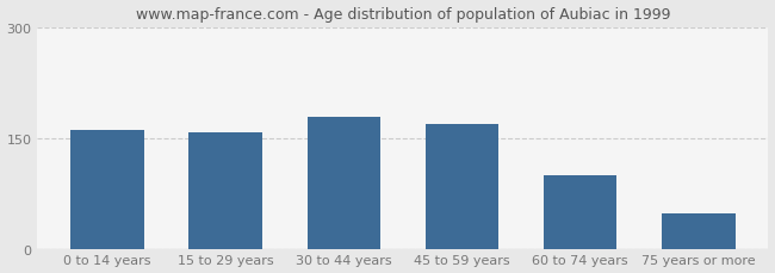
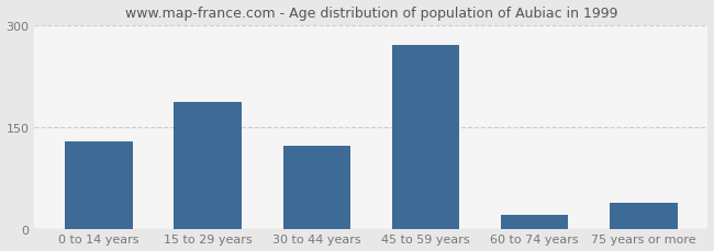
0 to 14 years: 161 -> 128
15 to 29 years: 157 -> 186
30 to 44 years: 178 -> 122
45 to 59 years: 169 -> 270
60 to 74 years: 100 -> 20
75 years or more: 48 -> 38
